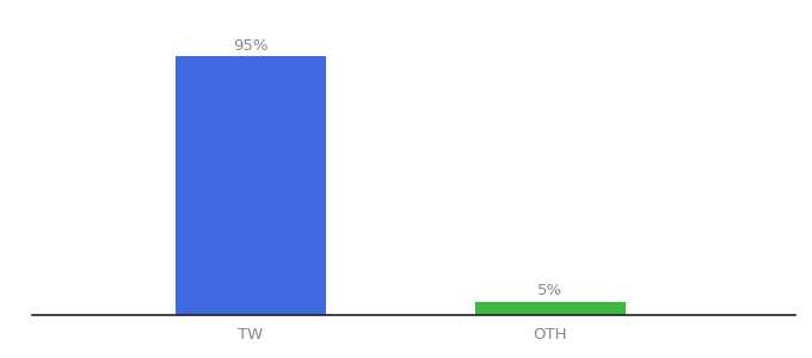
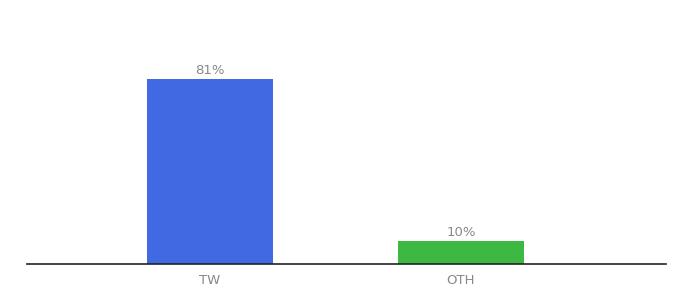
TW: 95% -> 81%
OTH: 5% -> 10%
